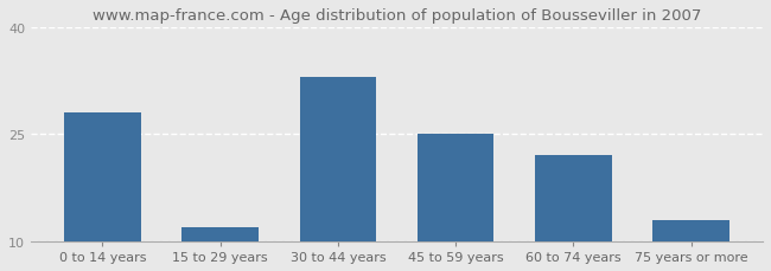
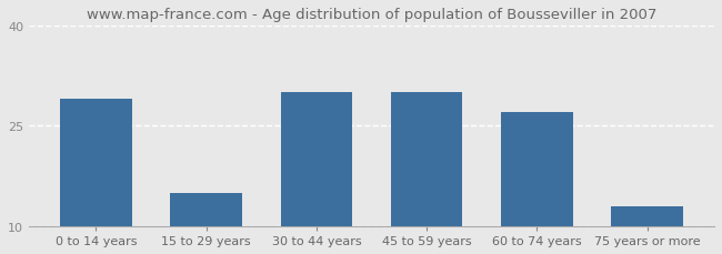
0 to 14 years: 28 -> 29
15 to 29 years: 12 -> 15
30 to 44 years: 33 -> 30
45 to 59 years: 25 -> 30
60 to 74 years: 22 -> 27
